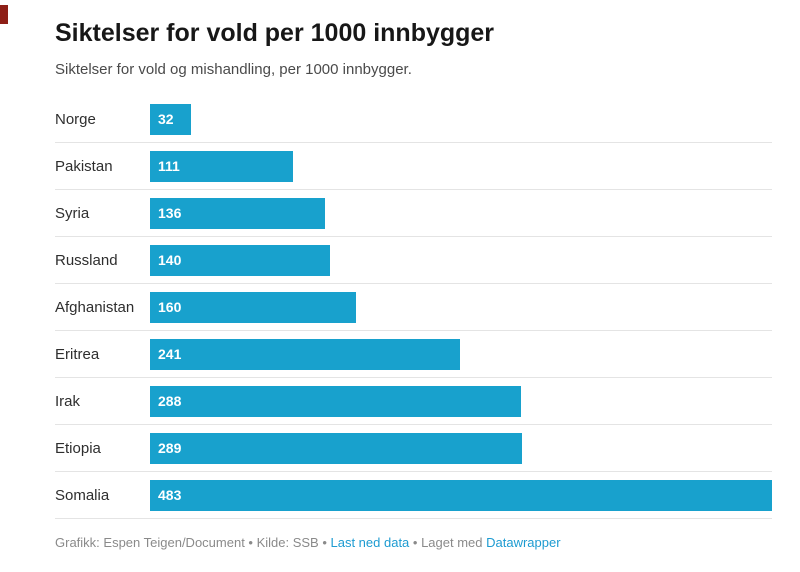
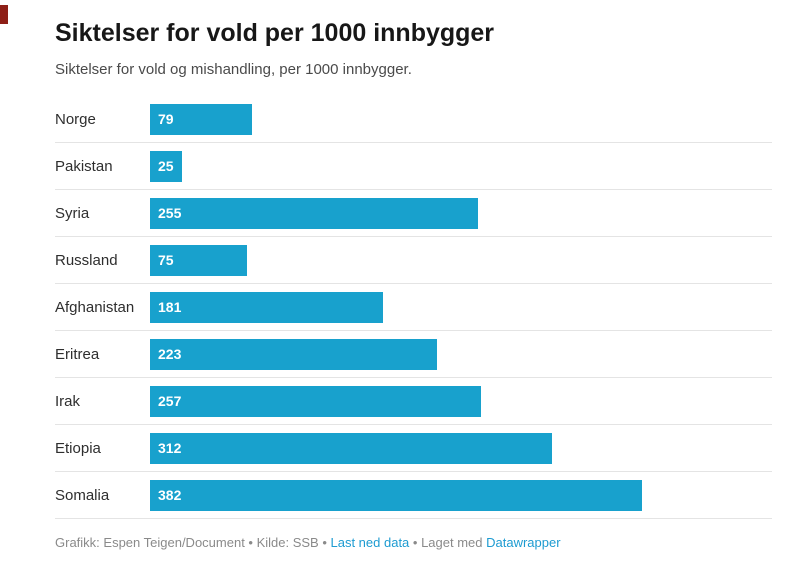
Norge: 32 -> 79
Pakistan: 111 -> 25
Syria: 136 -> 255
Russland: 140 -> 75
Afghanistan: 160 -> 181
Eritrea: 241 -> 223
Irak: 288 -> 257
Etiopia: 289 -> 312
Somalia: 483 -> 382
